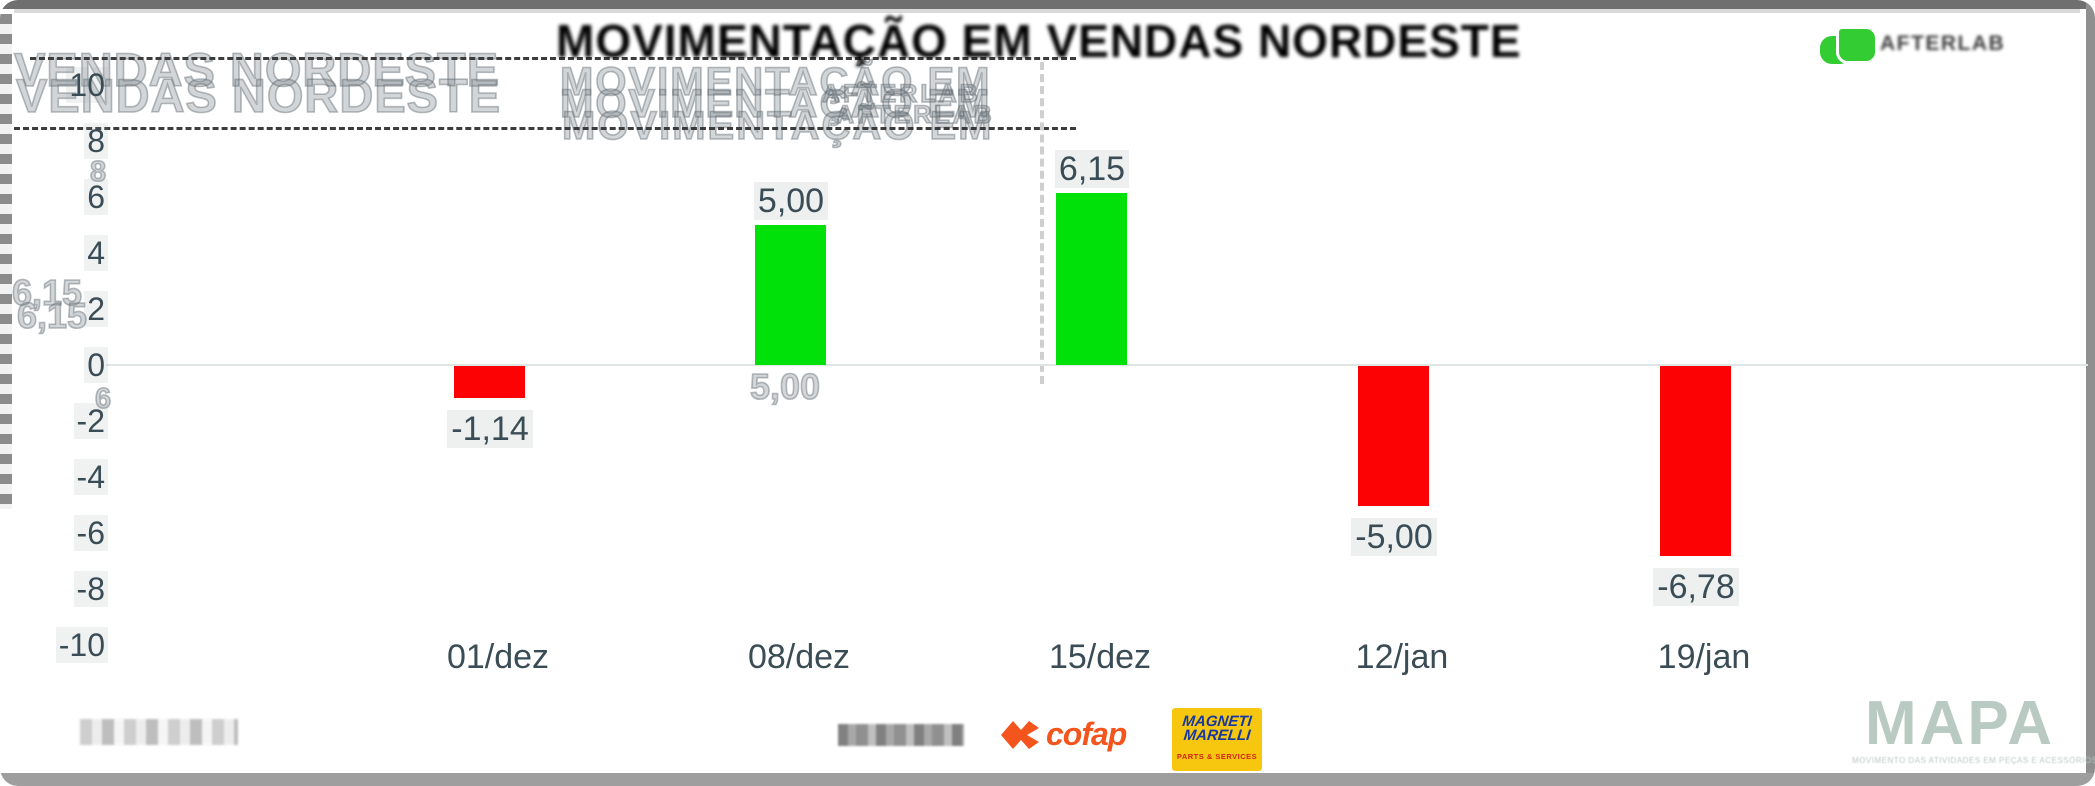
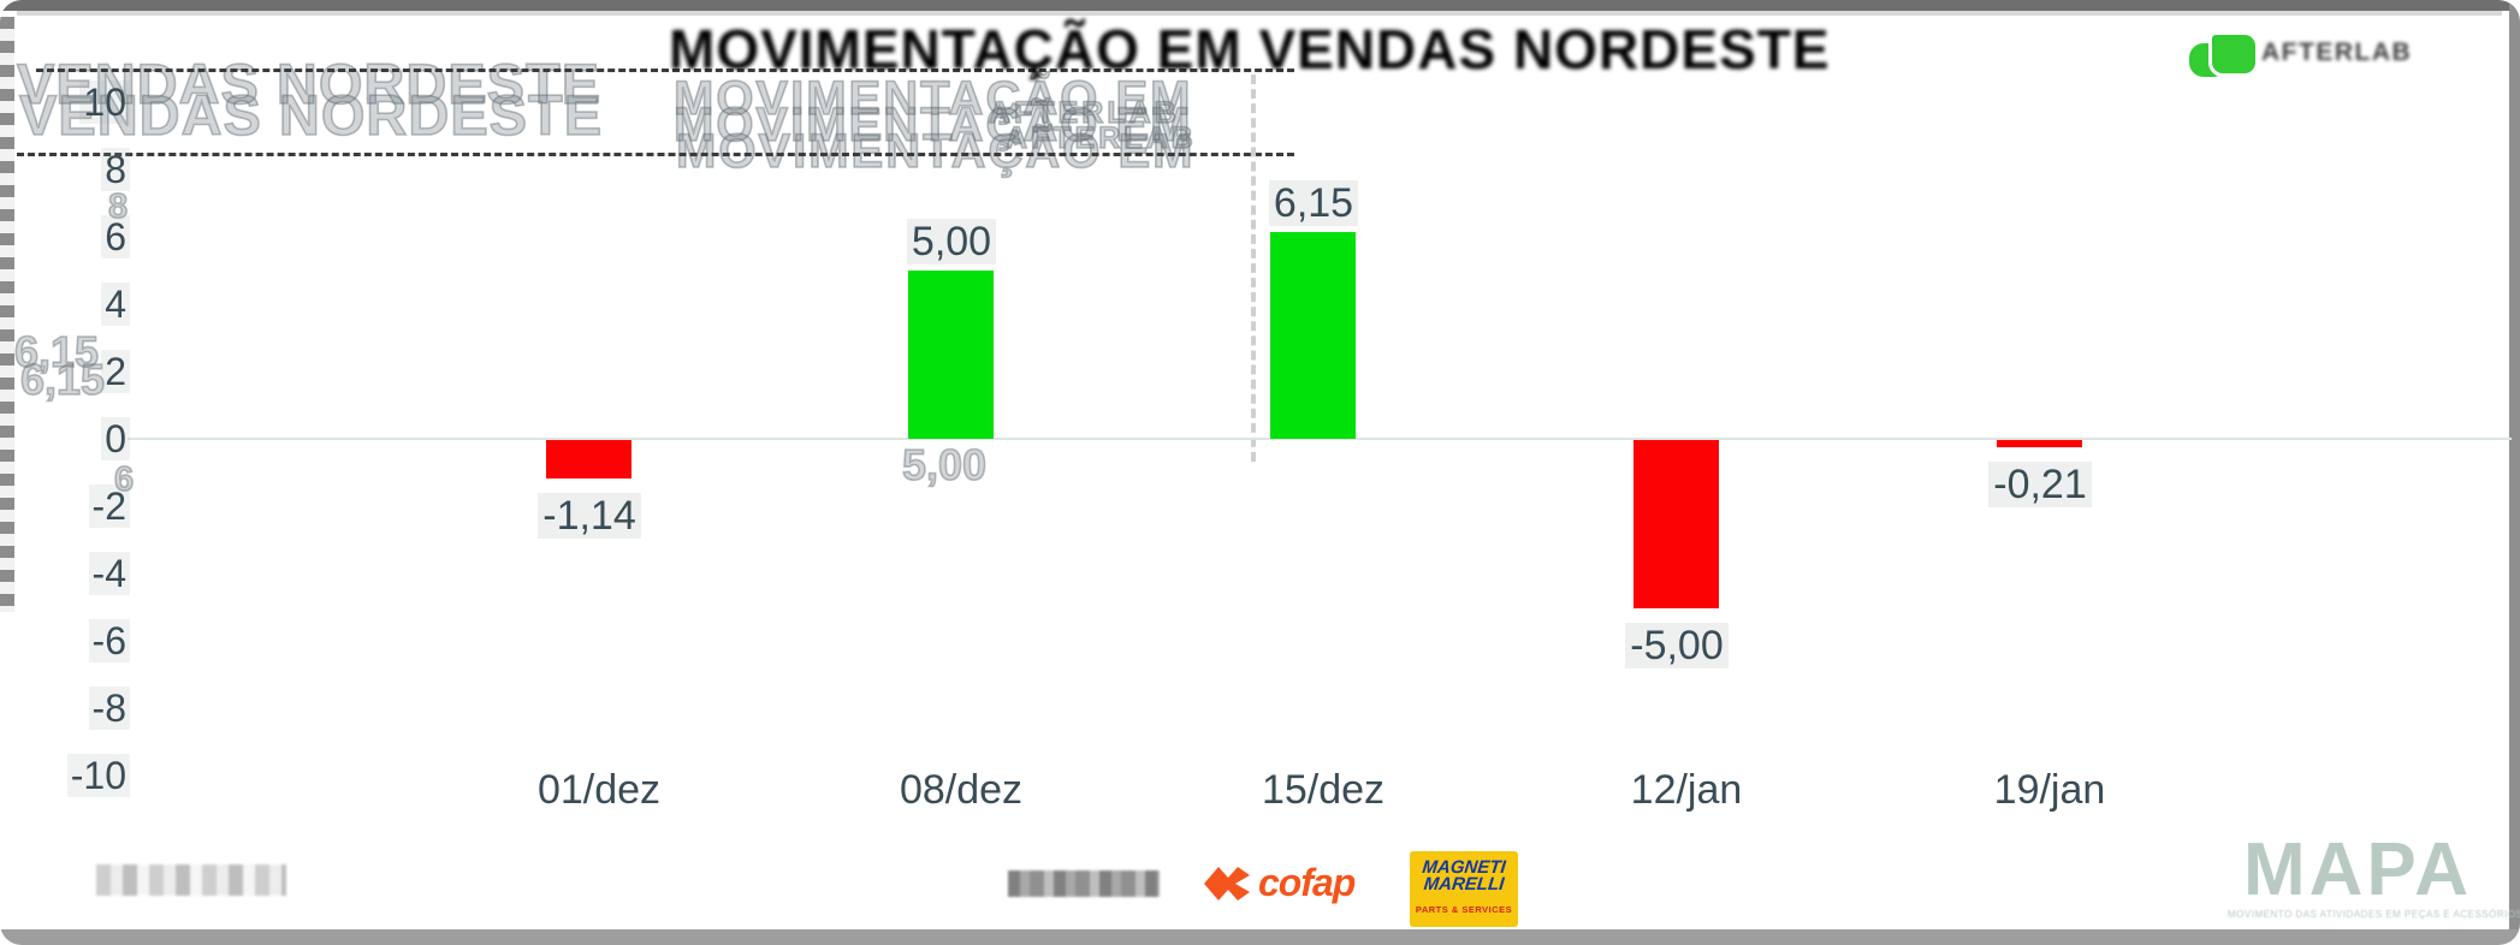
19/jan: -6,78 -> -0,21
